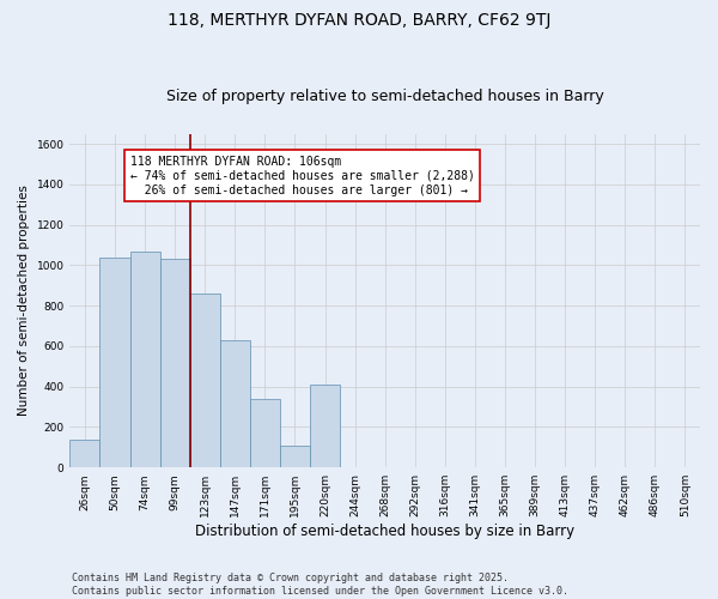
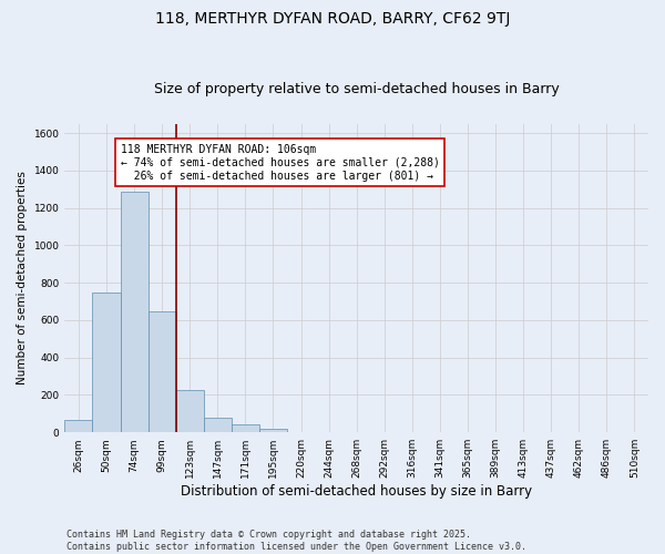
26sqm: 140 -> 60
50sqm: 1040 -> 750
74sqm: 1070 -> 1290
99sqm: 1030 -> 650
123sqm: 860 -> 220
147sqm: 630 -> 80
171sqm: 340 -> 40
195sqm: 110 -> 20
220sqm: 410 -> 0
